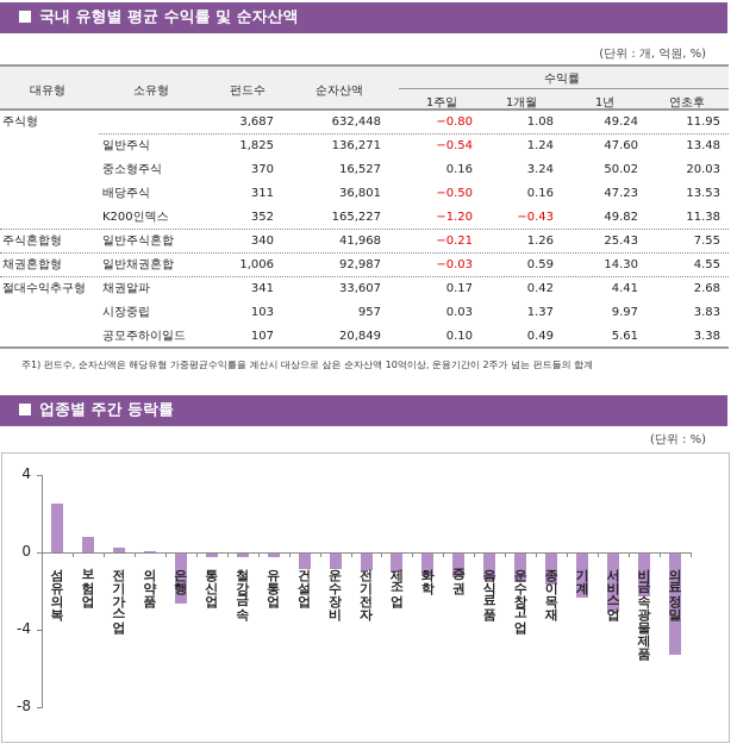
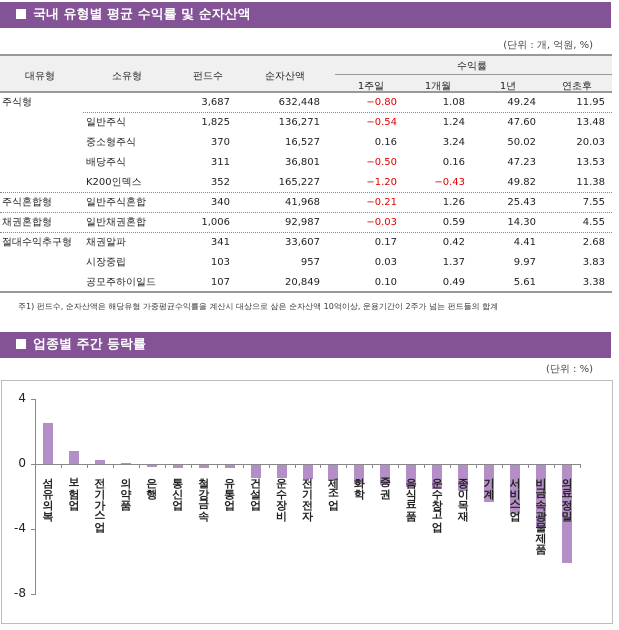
은행: -2.6 -> -0.1
비금속광물제품: -2.2 -> -3.9
의료정밀: -5.2 -> -6.0
